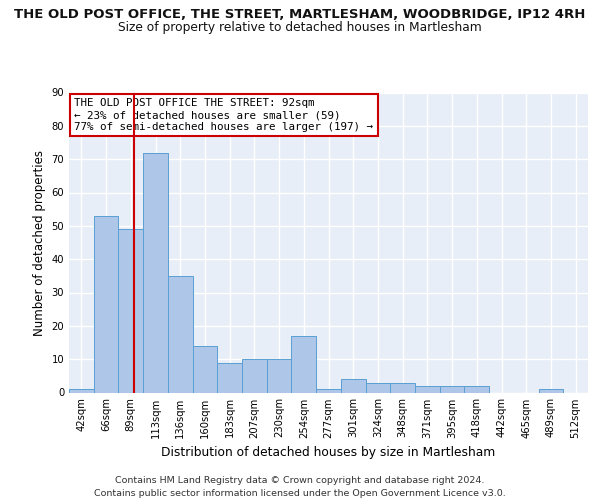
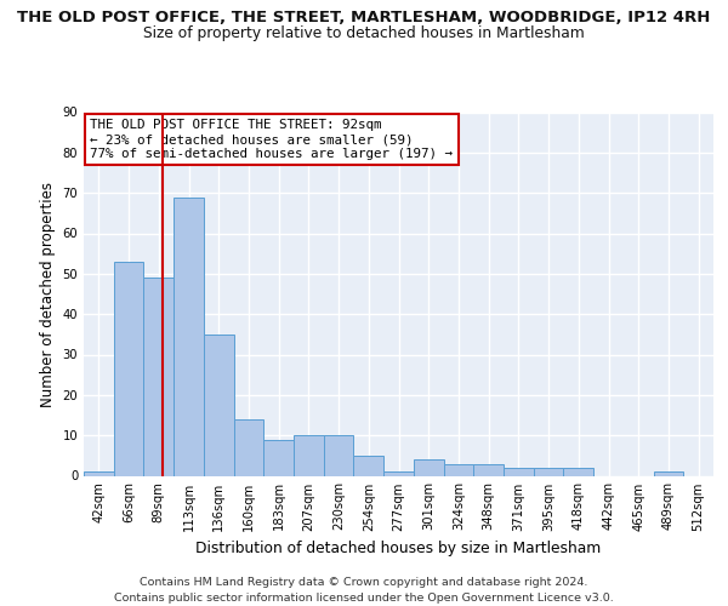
113sqm: 72 -> 69
254sqm: 17 -> 5
